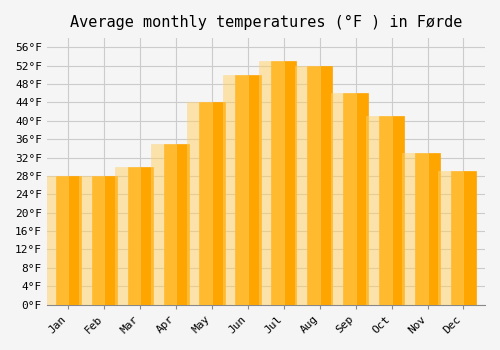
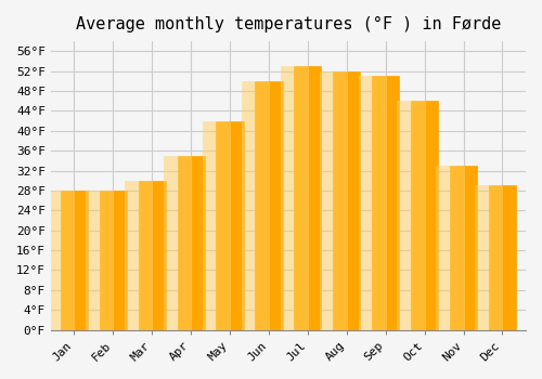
May: 44°F -> 42°F
Sep: 46°F -> 51°F
Oct: 41°F -> 46°F
